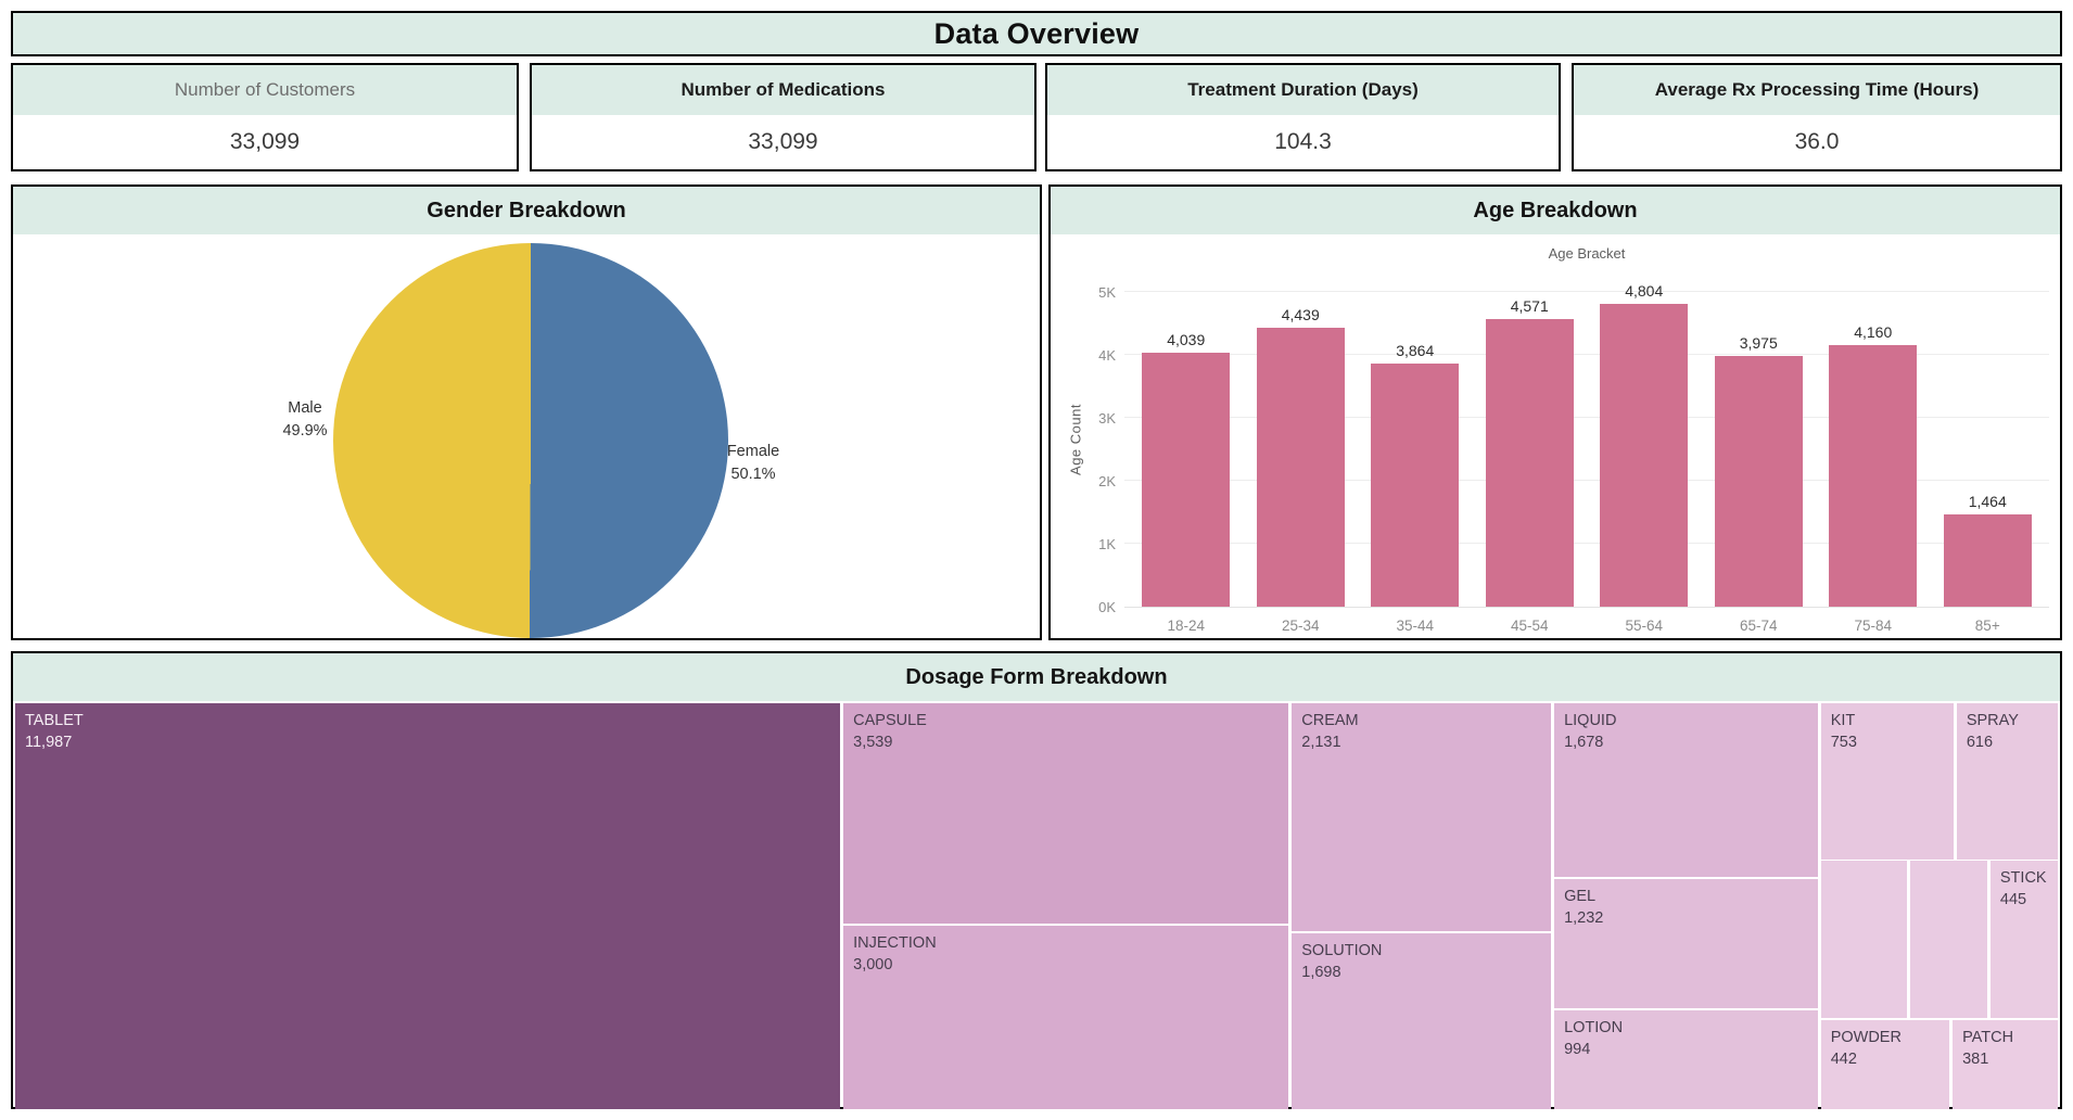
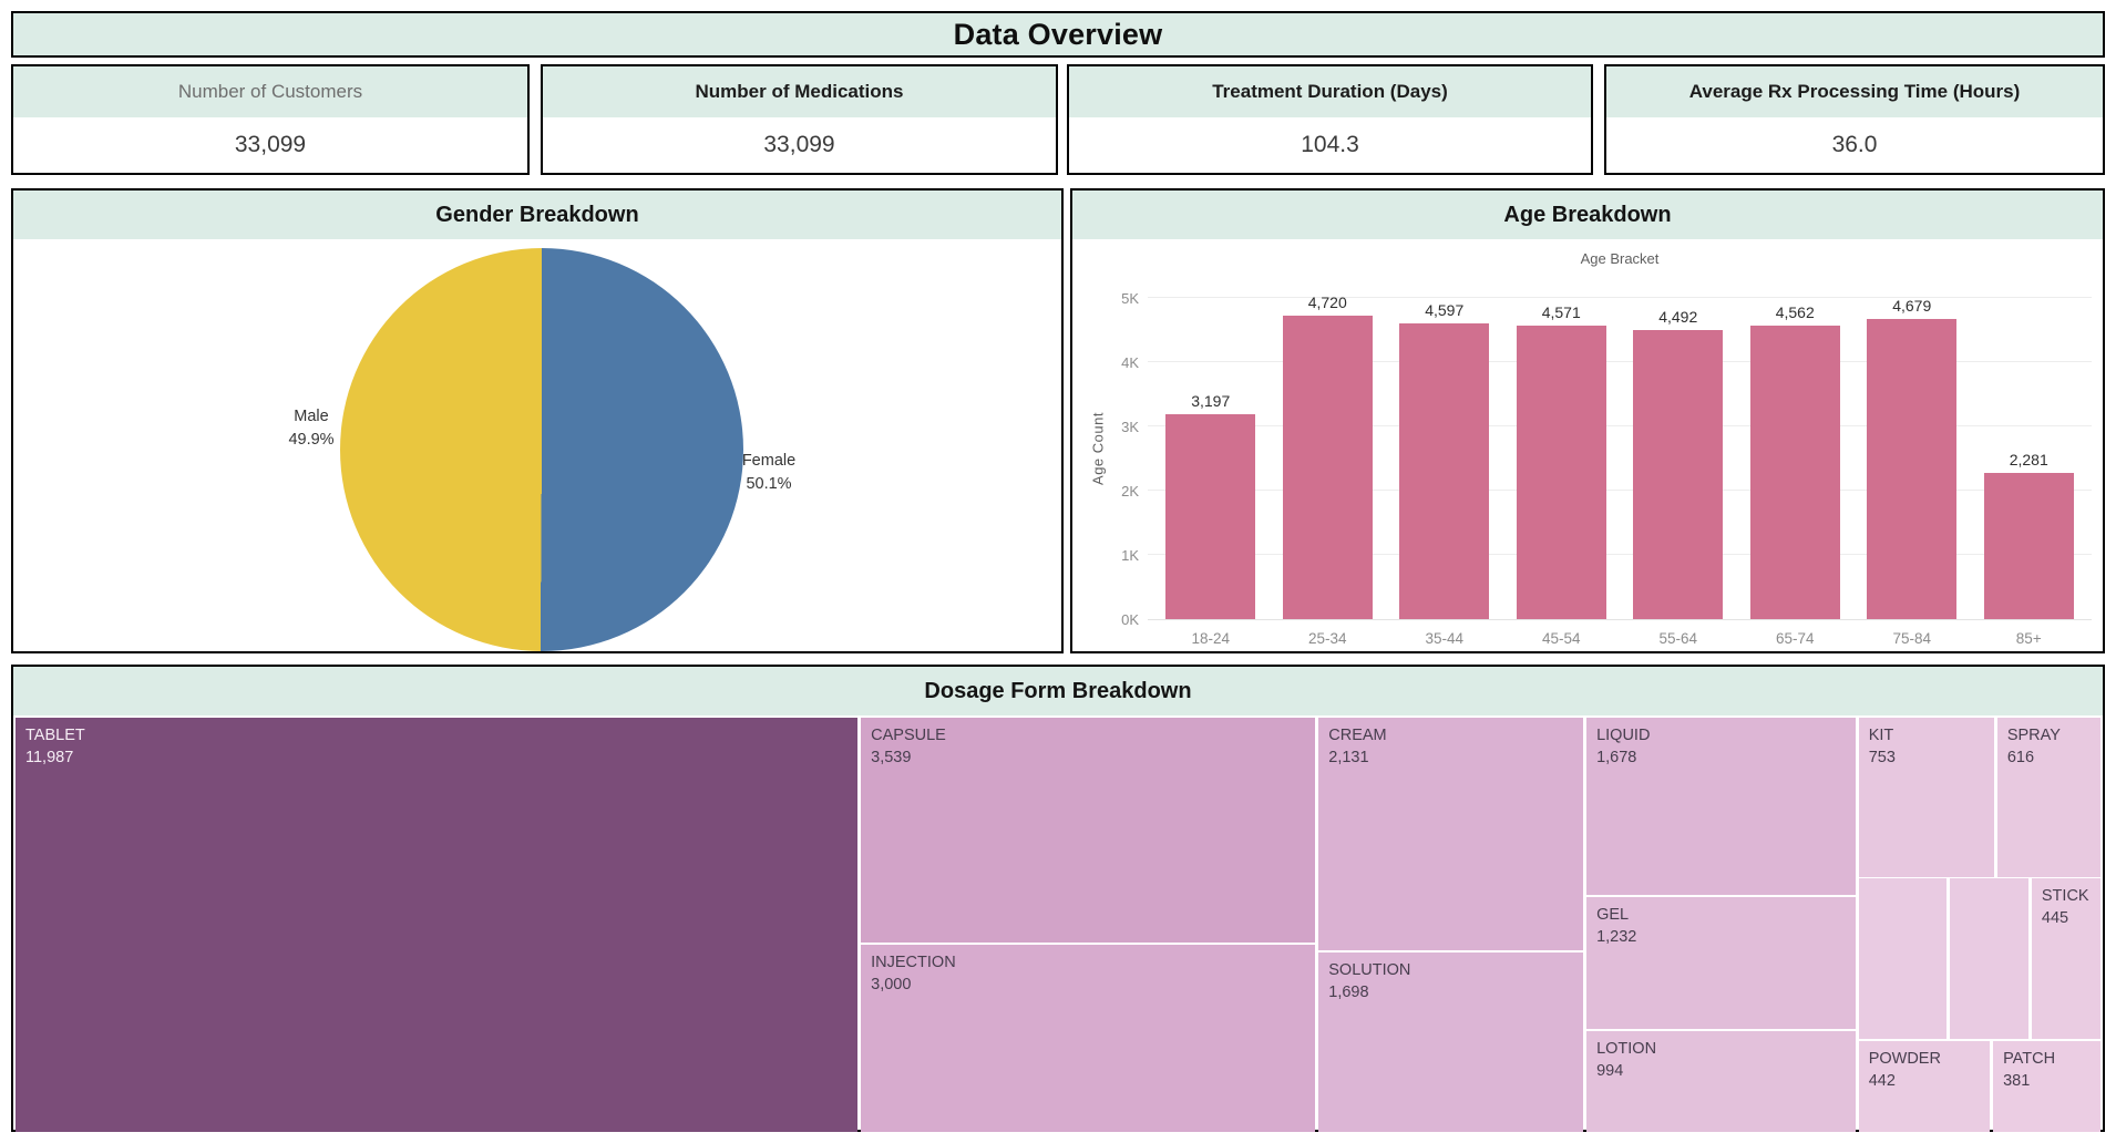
Age Breakdown/18-24: 4,039 -> 3,197
Age Breakdown/25-34: 4,439 -> 4,720
Age Breakdown/35-44: 3,864 -> 4,597
Age Breakdown/55-64: 4,804 -> 4,492
Age Breakdown/65-74: 3,975 -> 4,562
Age Breakdown/75-84: 4,160 -> 4,679
Age Breakdown/85+: 1,464 -> 2,281
